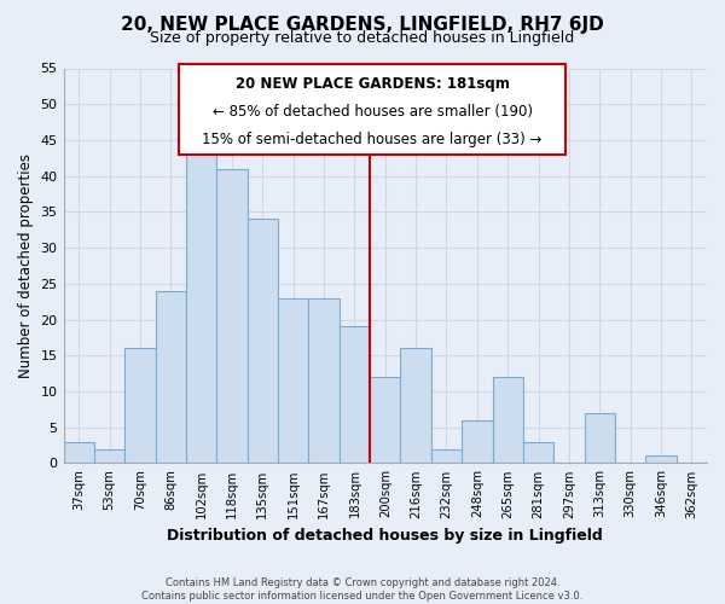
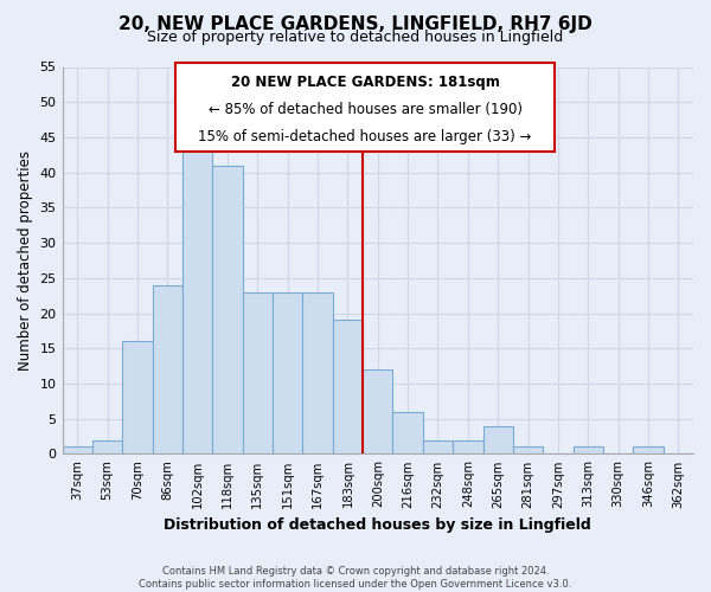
37sqm: 3 -> 1
135sqm: 34 -> 23
216sqm: 16 -> 6
248sqm: 6 -> 2
265sqm: 12 -> 4
281sqm: 3 -> 1
313sqm: 7 -> 1
